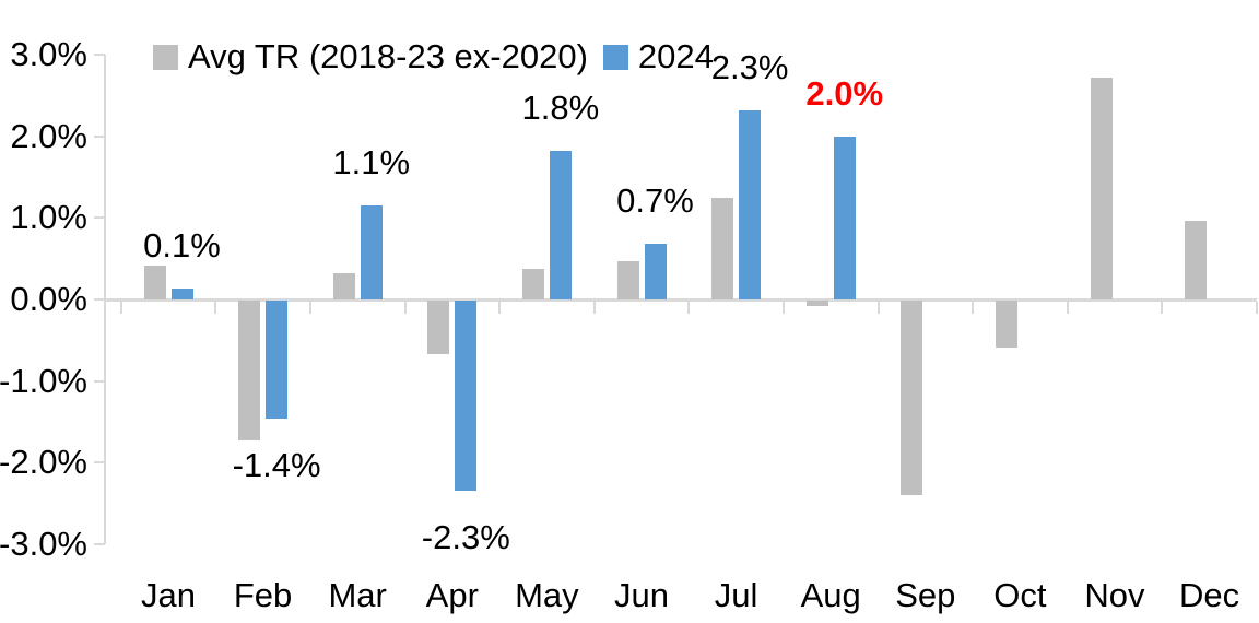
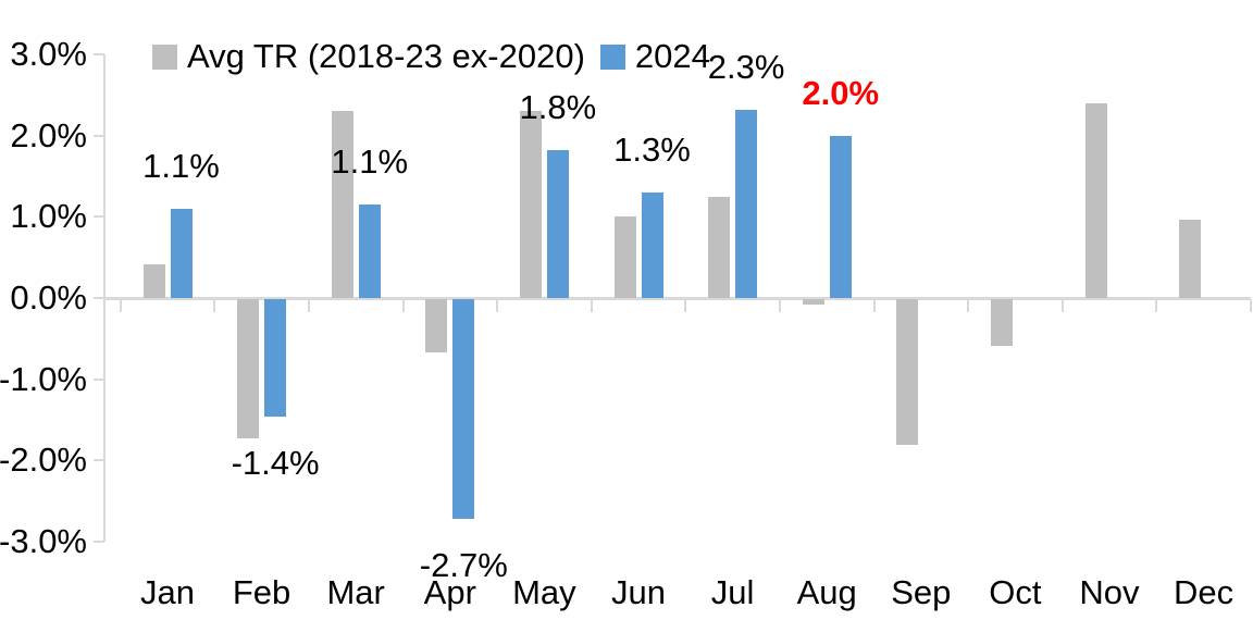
2024/Jan: 0.1% -> 1.1%
Avg TR (2018-23 ex-2020)/Mar: 0.3% -> 2.3%
2024/Apr: -2.3% -> -2.7%
Avg TR (2018-23 ex-2020)/May: 0.4% -> 2.3%
Avg TR (2018-23 ex-2020)/Jun: 0.5% -> 1.0%
2024/Jun: 0.7% -> 1.3%
Avg TR (2018-23 ex-2020)/Sep: -2.4% -> -1.8%
Avg TR (2018-23 ex-2020)/Nov: 2.7% -> 2.4%
